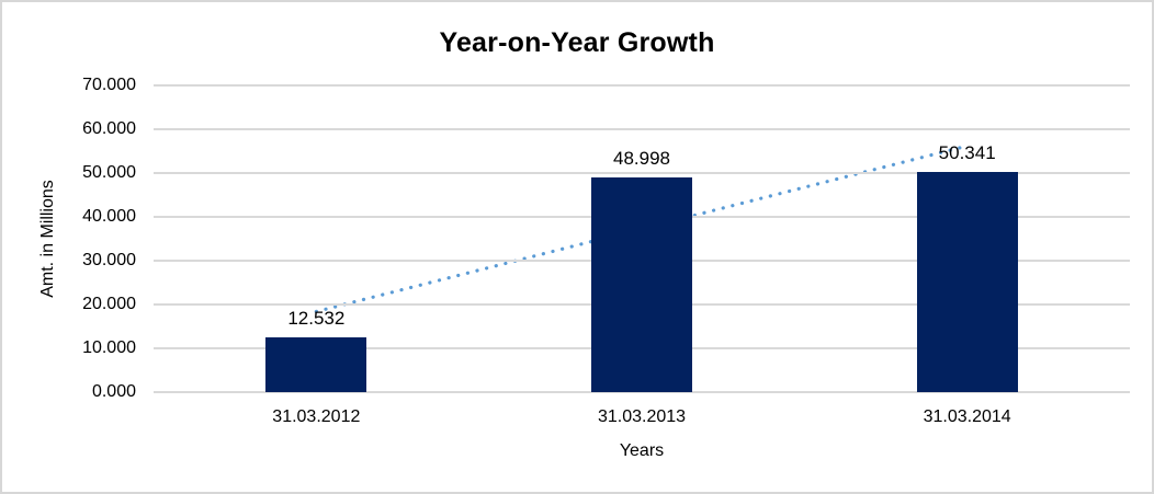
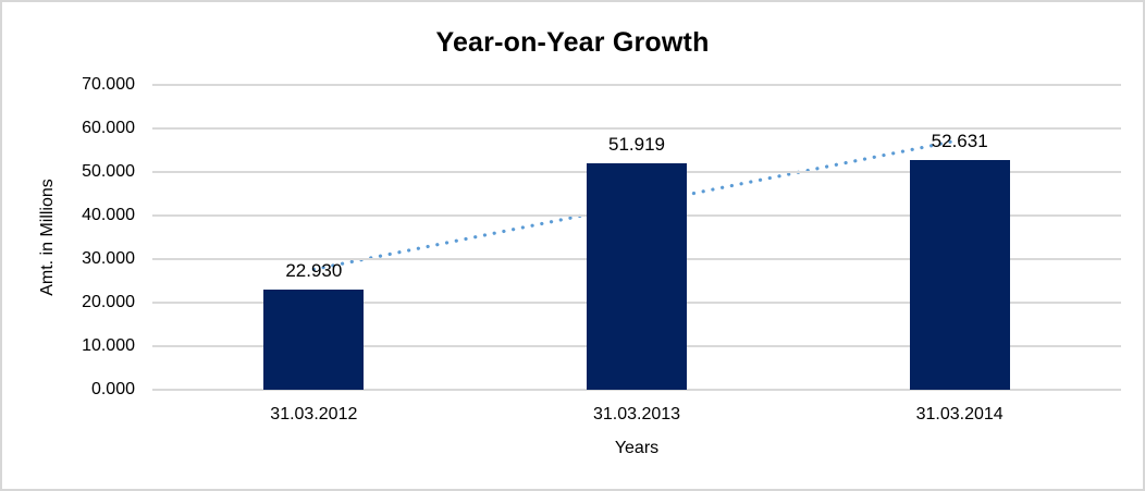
31.03.2012: 12.532 -> 22.930
31.03.2013: 48.998 -> 51.919
31.03.2014: 50.341 -> 52.631
